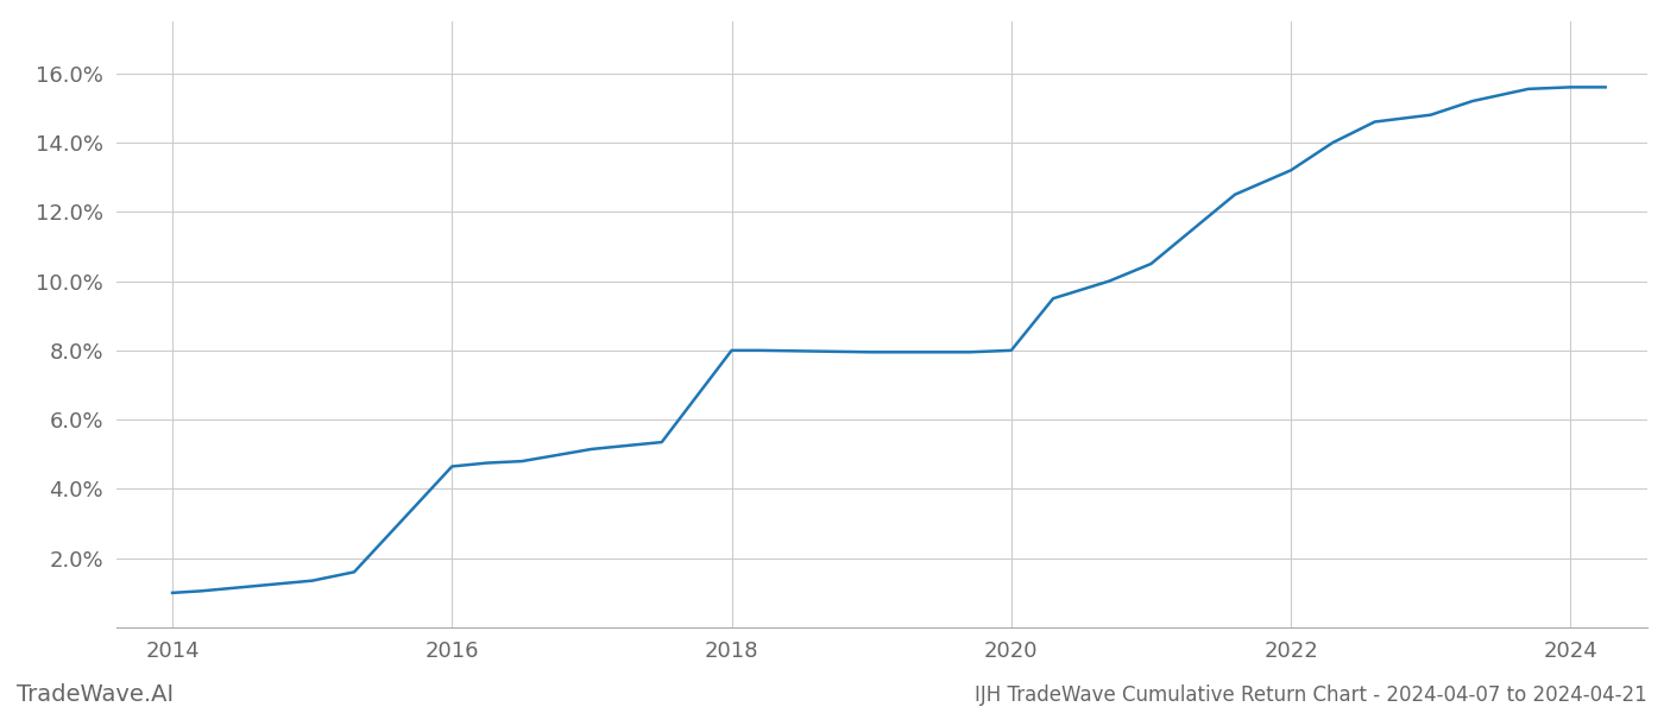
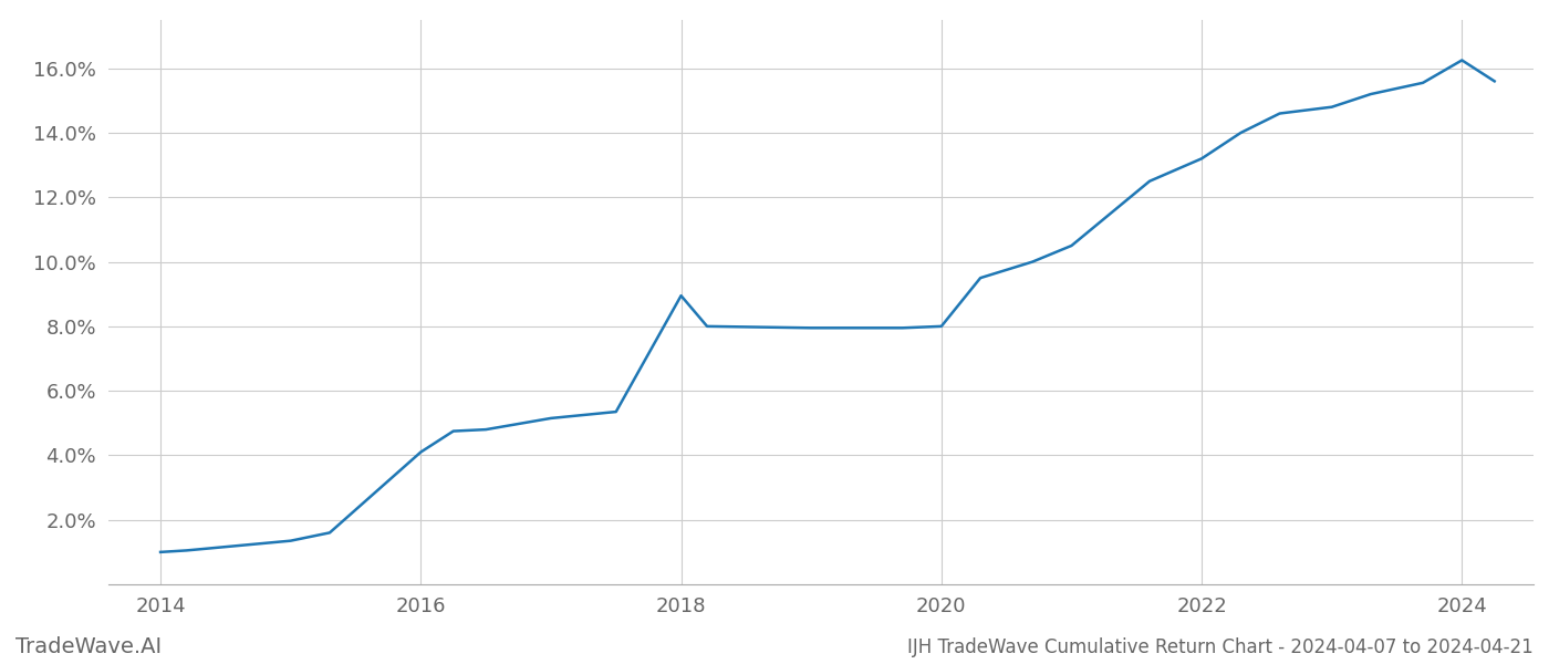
2016: 4.65% -> 4.10%
2018: 8.00% -> 8.95%
2024: 15.60% -> 16.25%
